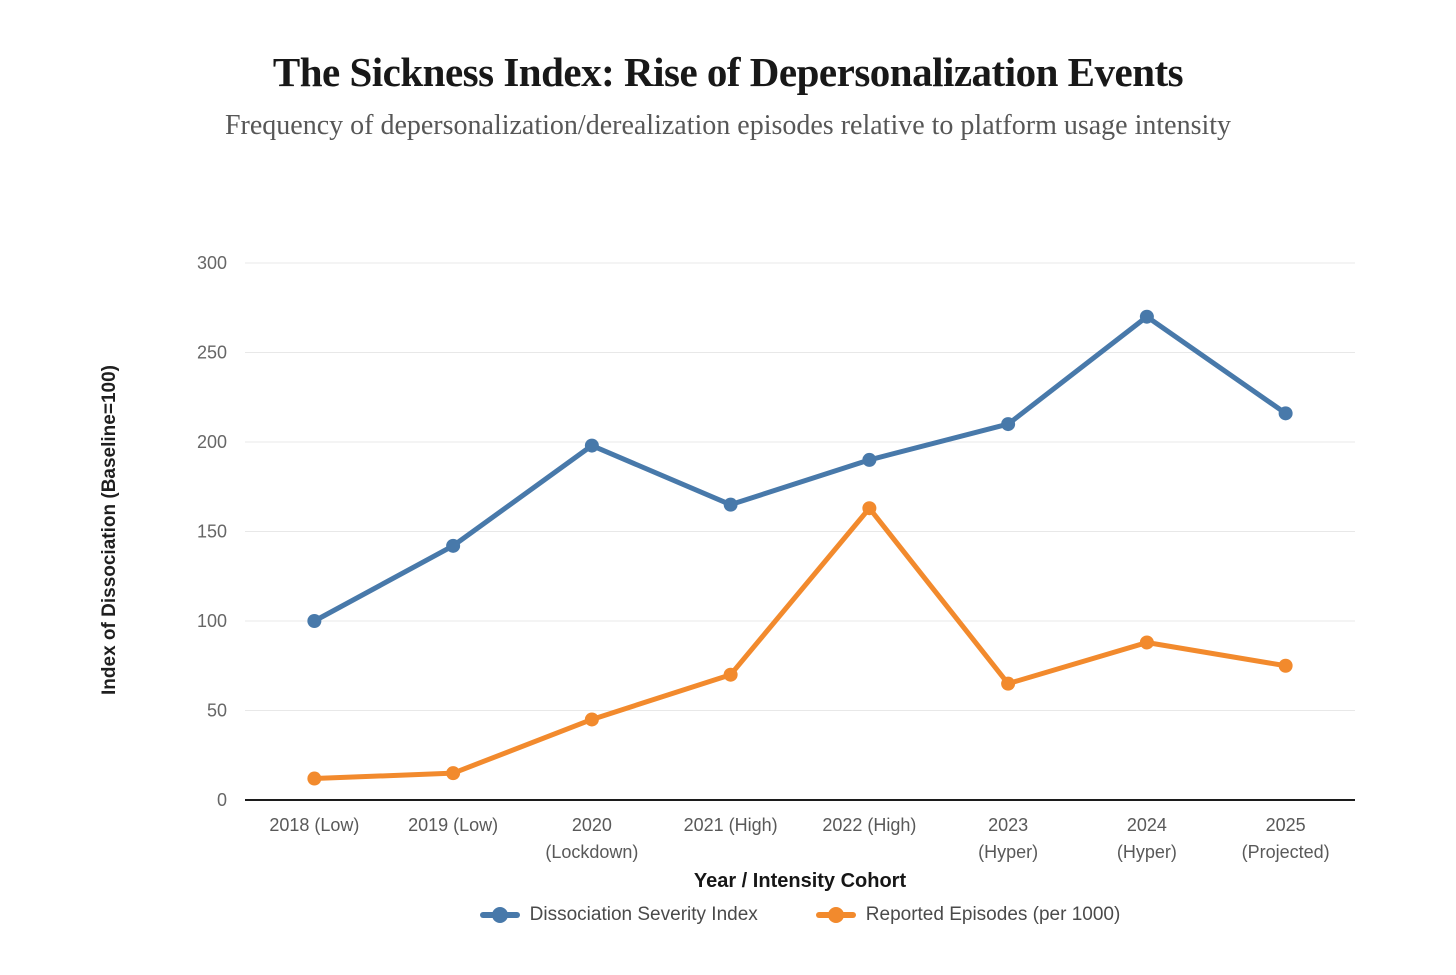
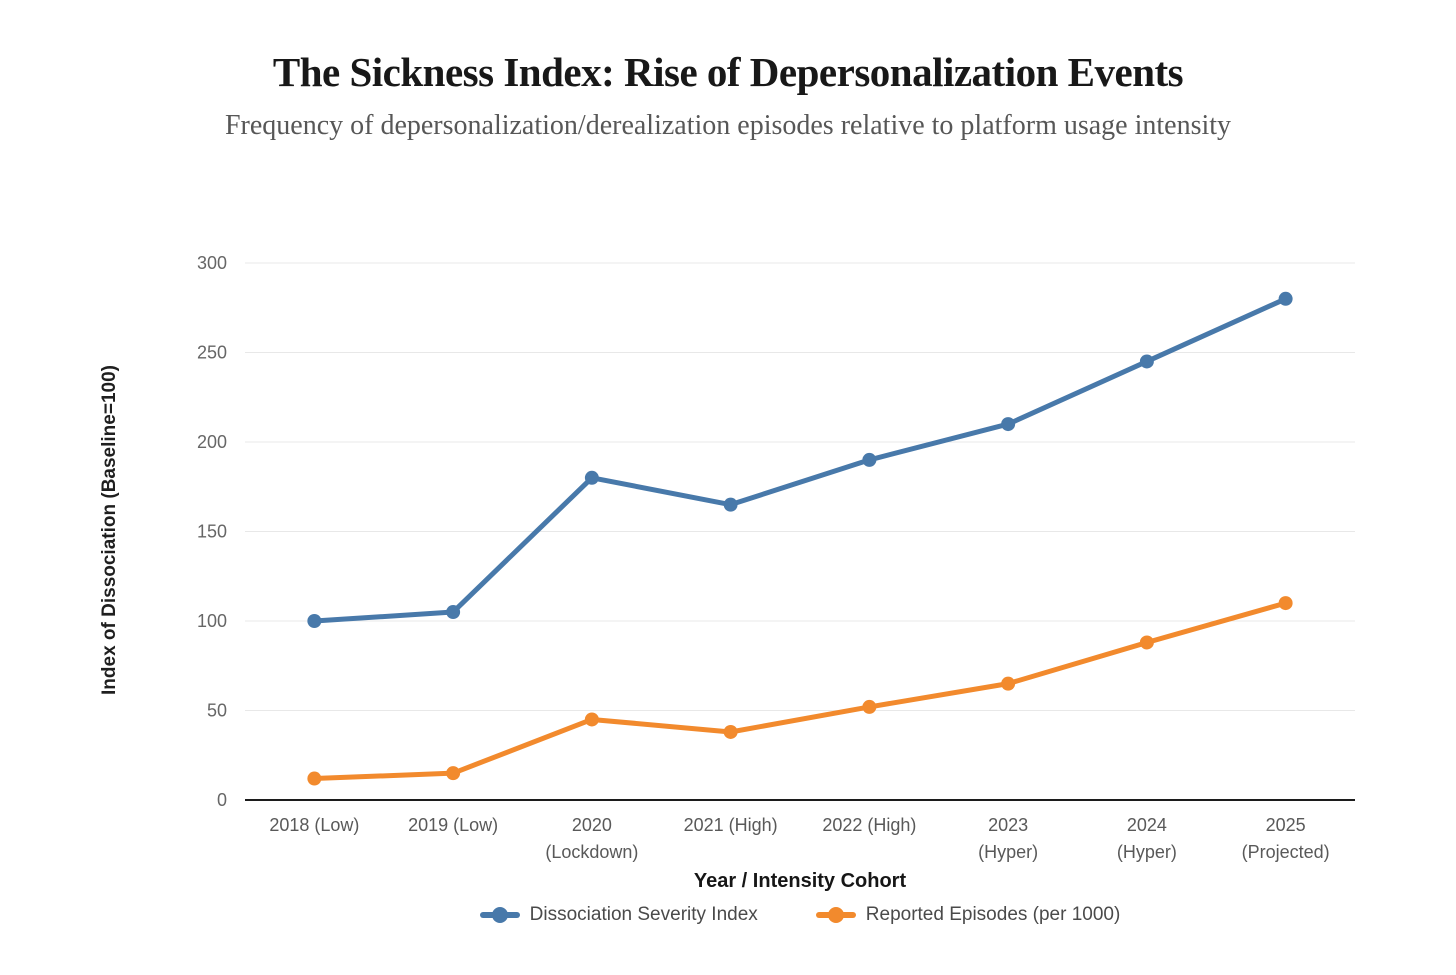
Dissociation Severity Index/2019 (Low): 142 -> 105
Dissociation Severity Index/2020 (Lockdown): 198 -> 180
Reported Episodes (per 1000)/2021 (High): 70 -> 38
Reported Episodes (per 1000)/2022 (High): 163 -> 52
Dissociation Severity Index/2024 (Hyper): 270 -> 245
Dissociation Severity Index/2025 (Projected): 216 -> 280
Reported Episodes (per 1000)/2025 (Projected): 75 -> 110
